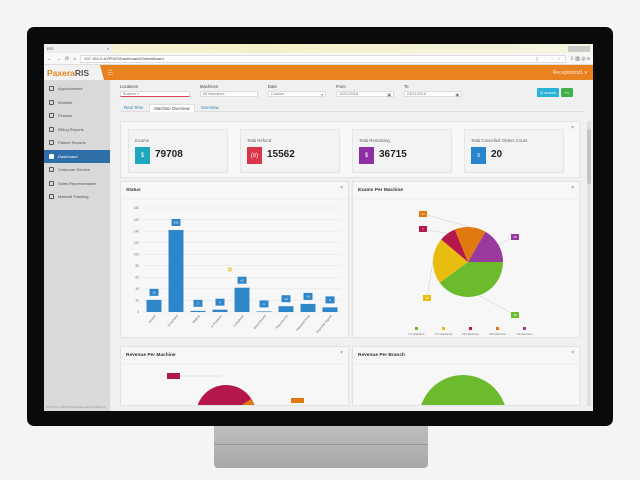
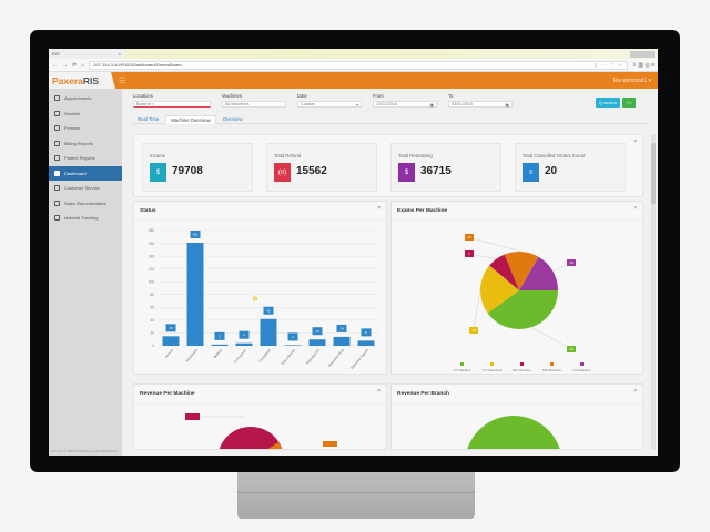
Status/Arrived: 21 -> 15
Status/Scheduled: 142 -> 161
